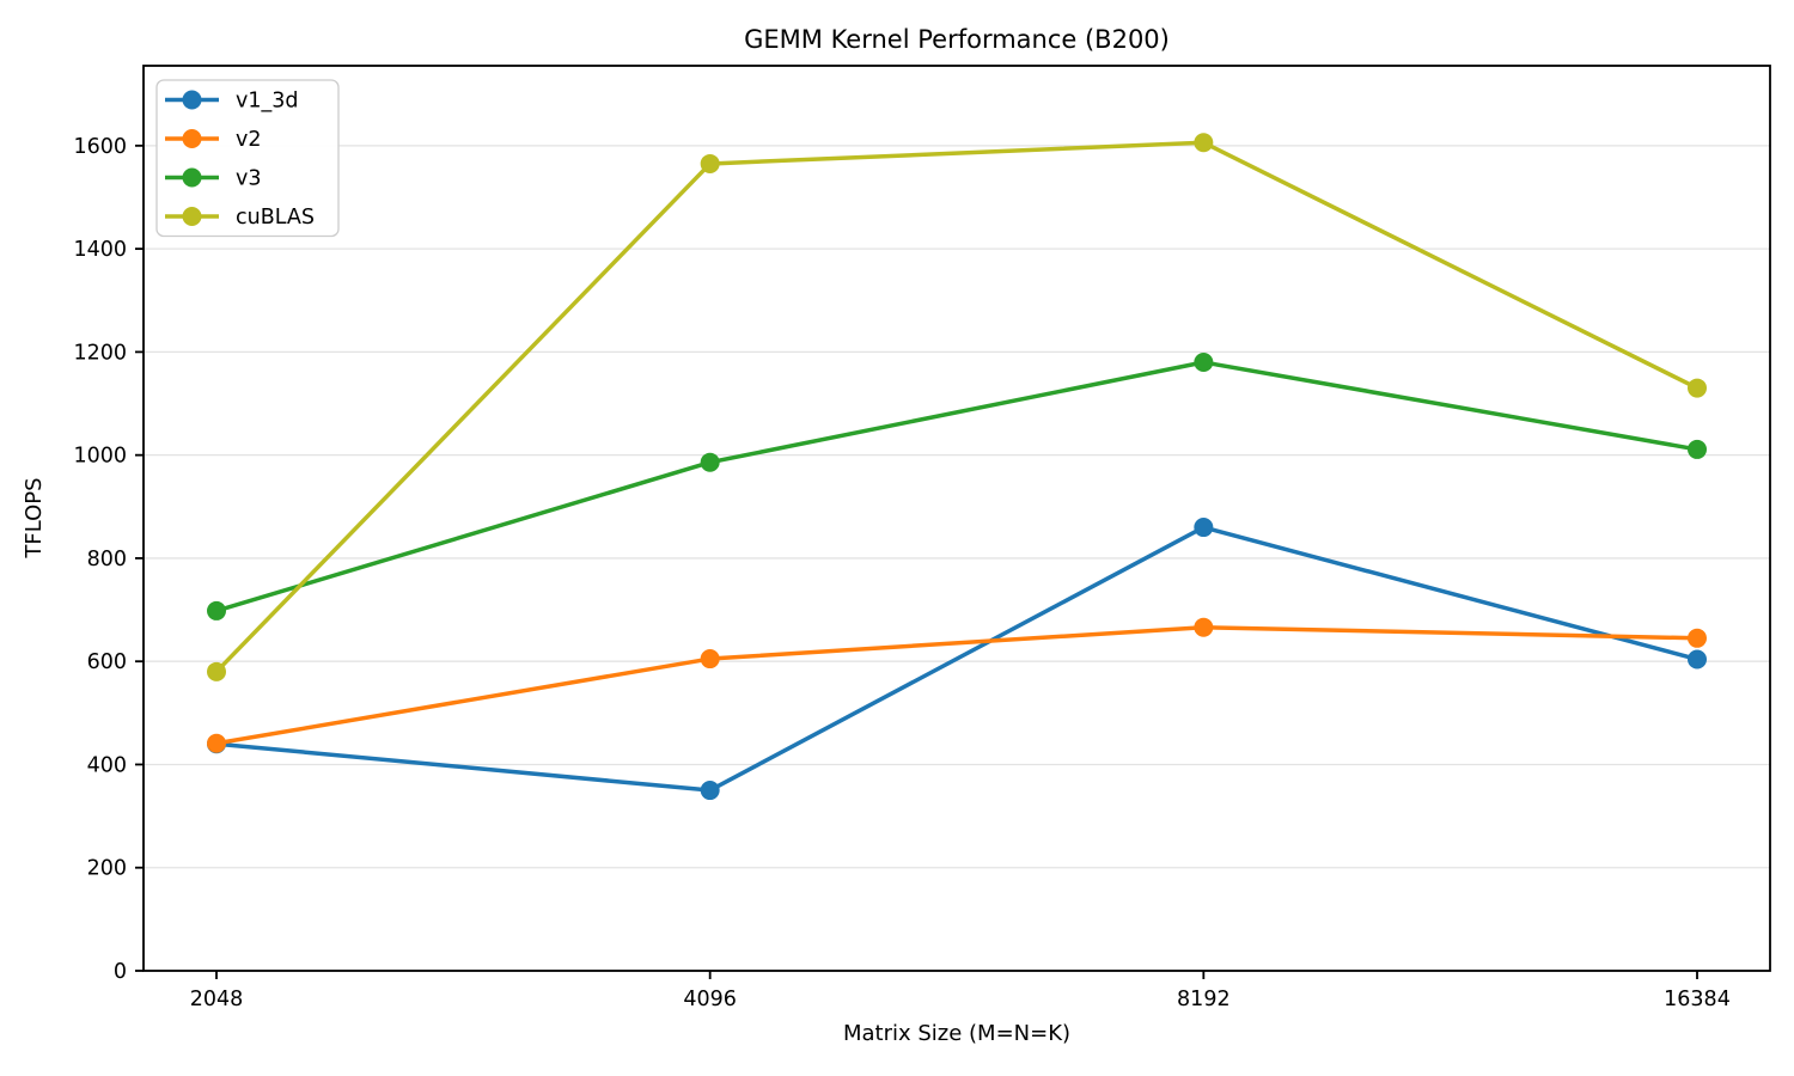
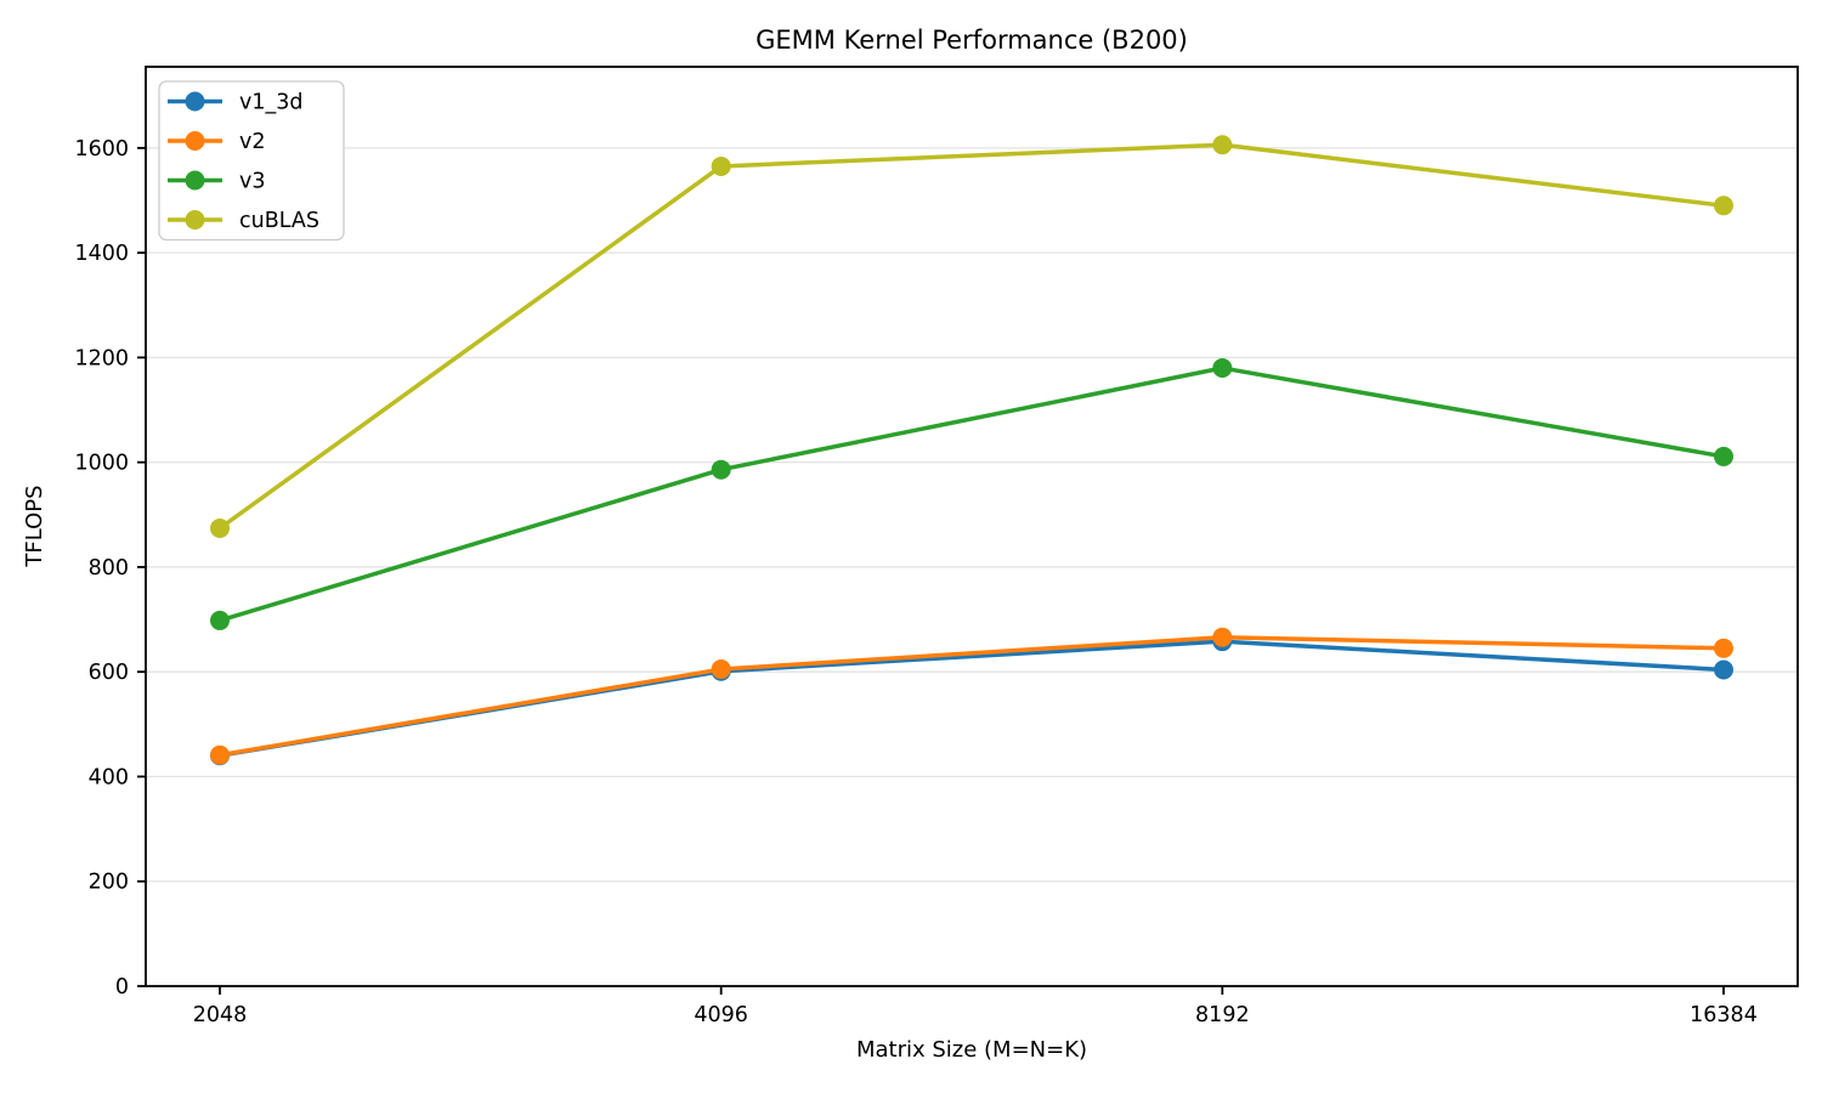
cuBLAS/2048: 580 -> 870
v1_3d/4096: 350 -> 600
v1_3d/8192: 860 -> 660
cuBLAS/16384: 1130 -> 1490
